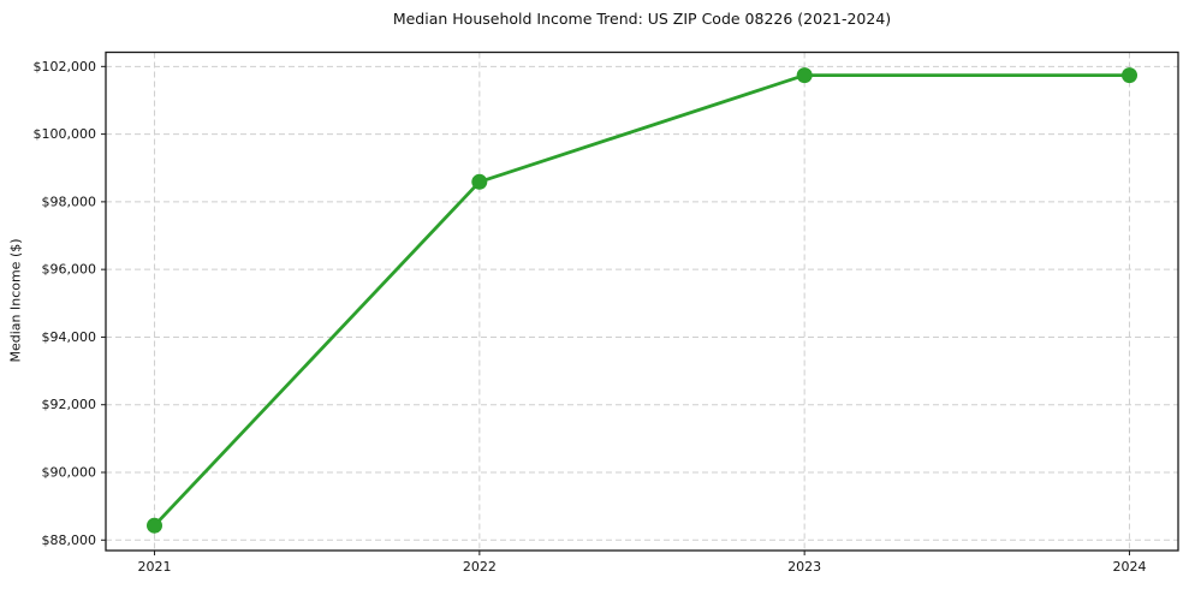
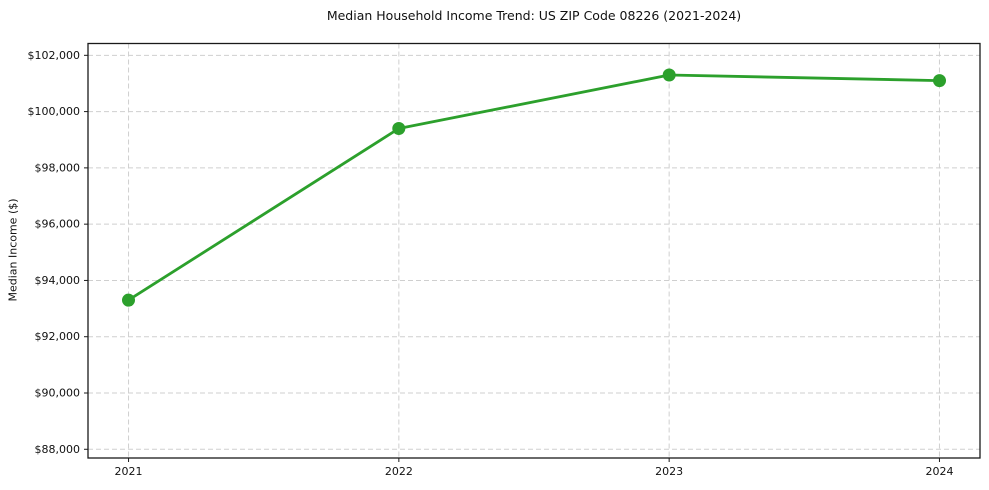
2021: $88400 -> $93300
2022: $98600 -> $99400
2023: $101700 -> $101300
2024: $101700 -> $101100
